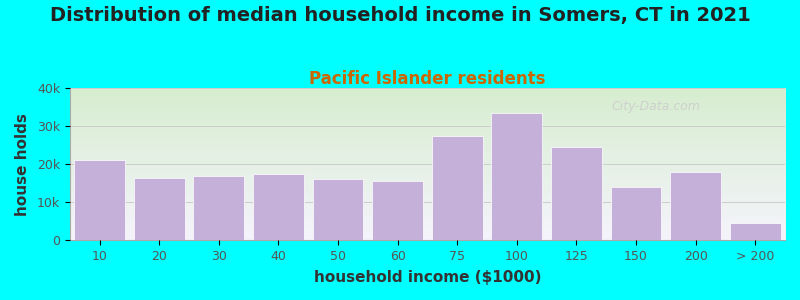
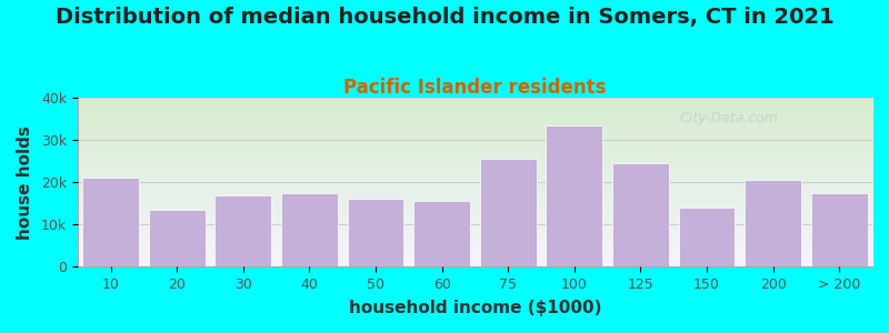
20: 16.5k -> 13.5k
75: 27.5k -> 25.5k
200: 18.0k -> 20.5k
> 200: 4.5k -> 17.5k
